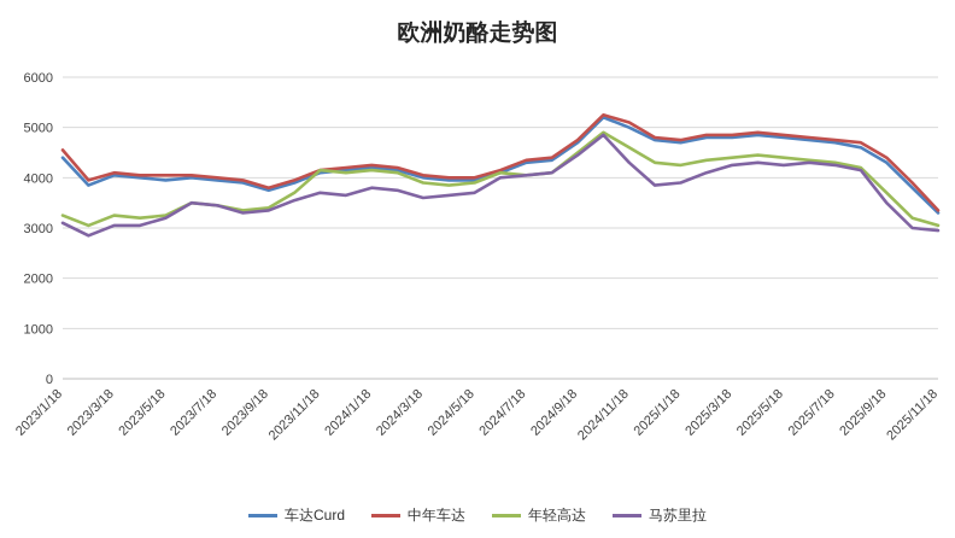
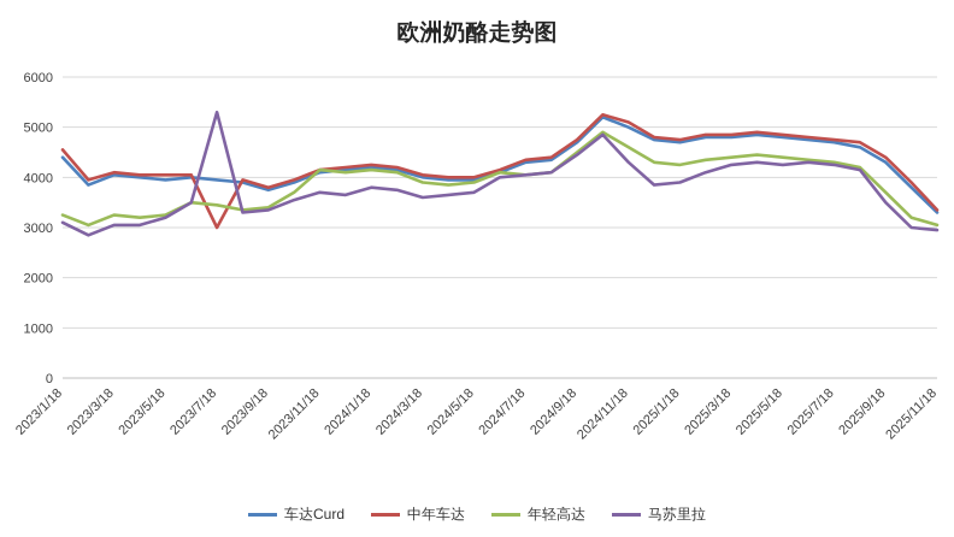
中年车达/2023/7/18: 4000 -> 3000
马苏里拉/2023/7/18: 3400 -> 5300
